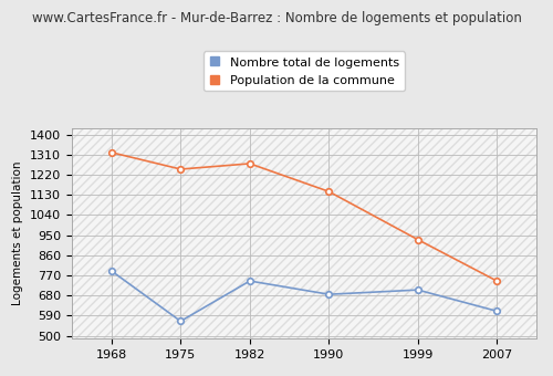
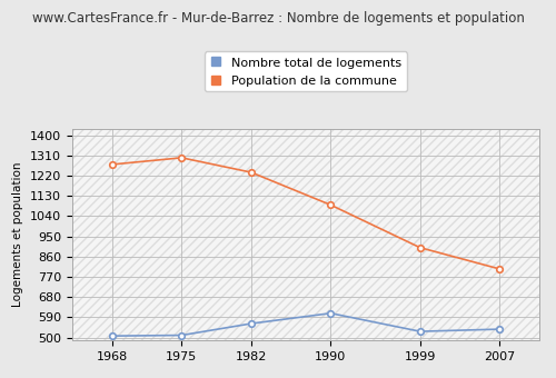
Nombre total de logements/1968: 790 -> 507
Population de la commune/1968: 1320 -> 1270
Nombre total de logements/1975: 565 -> 510
Population de la commune/1975: 1245 -> 1300
Nombre total de logements/1982: 745 -> 562
Population de la commune/1982: 1270 -> 1235
Nombre total de logements/1990: 685 -> 608
Population de la commune/1990: 1145 -> 1090
Nombre total de logements/1999: 705 -> 527
Population de la commune/1999: 930 -> 900
Nombre total de logements/2007: 610 -> 537
Population de la commune/2007: 745 -> 805
